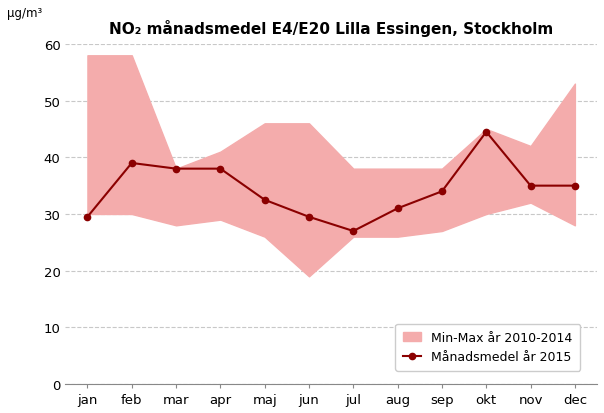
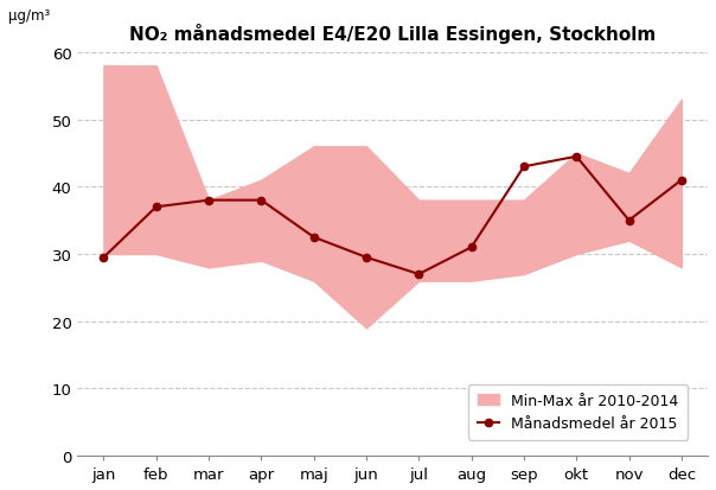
Månadsmedel år 2015/feb: 39.0 -> 37.0
Månadsmedel år 2015/sep: 34.0 -> 43.0
Månadsmedel år 2015/dec: 35.0 -> 41.0
